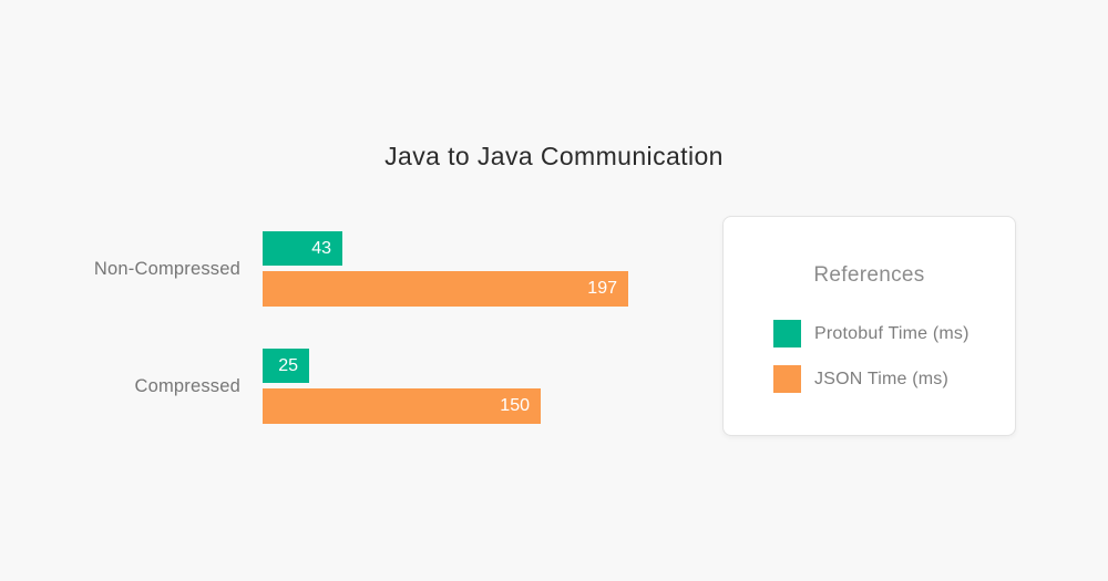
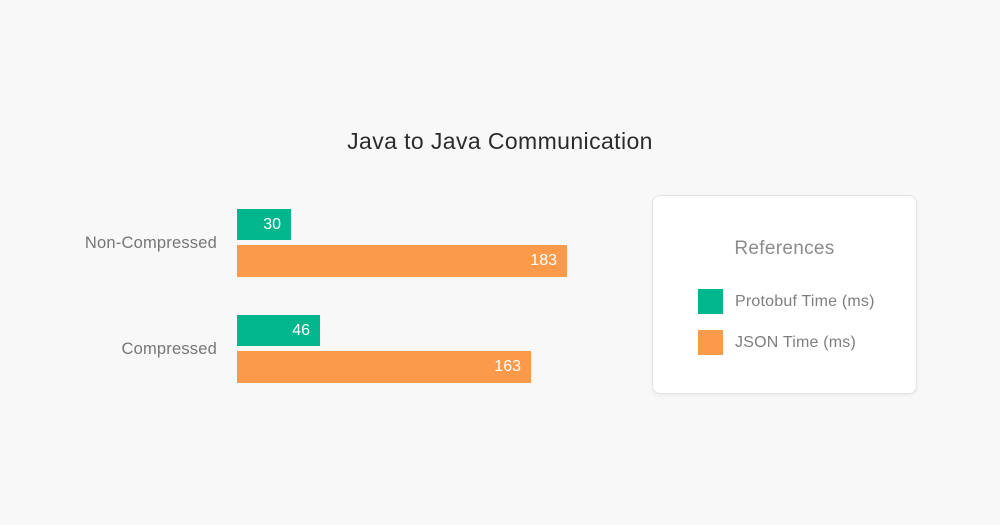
Protobuf Time (ms)/Non-Compressed: 43 -> 30
JSON Time (ms)/Non-Compressed: 197 -> 183
Protobuf Time (ms)/Compressed: 25 -> 46
JSON Time (ms)/Compressed: 150 -> 163
